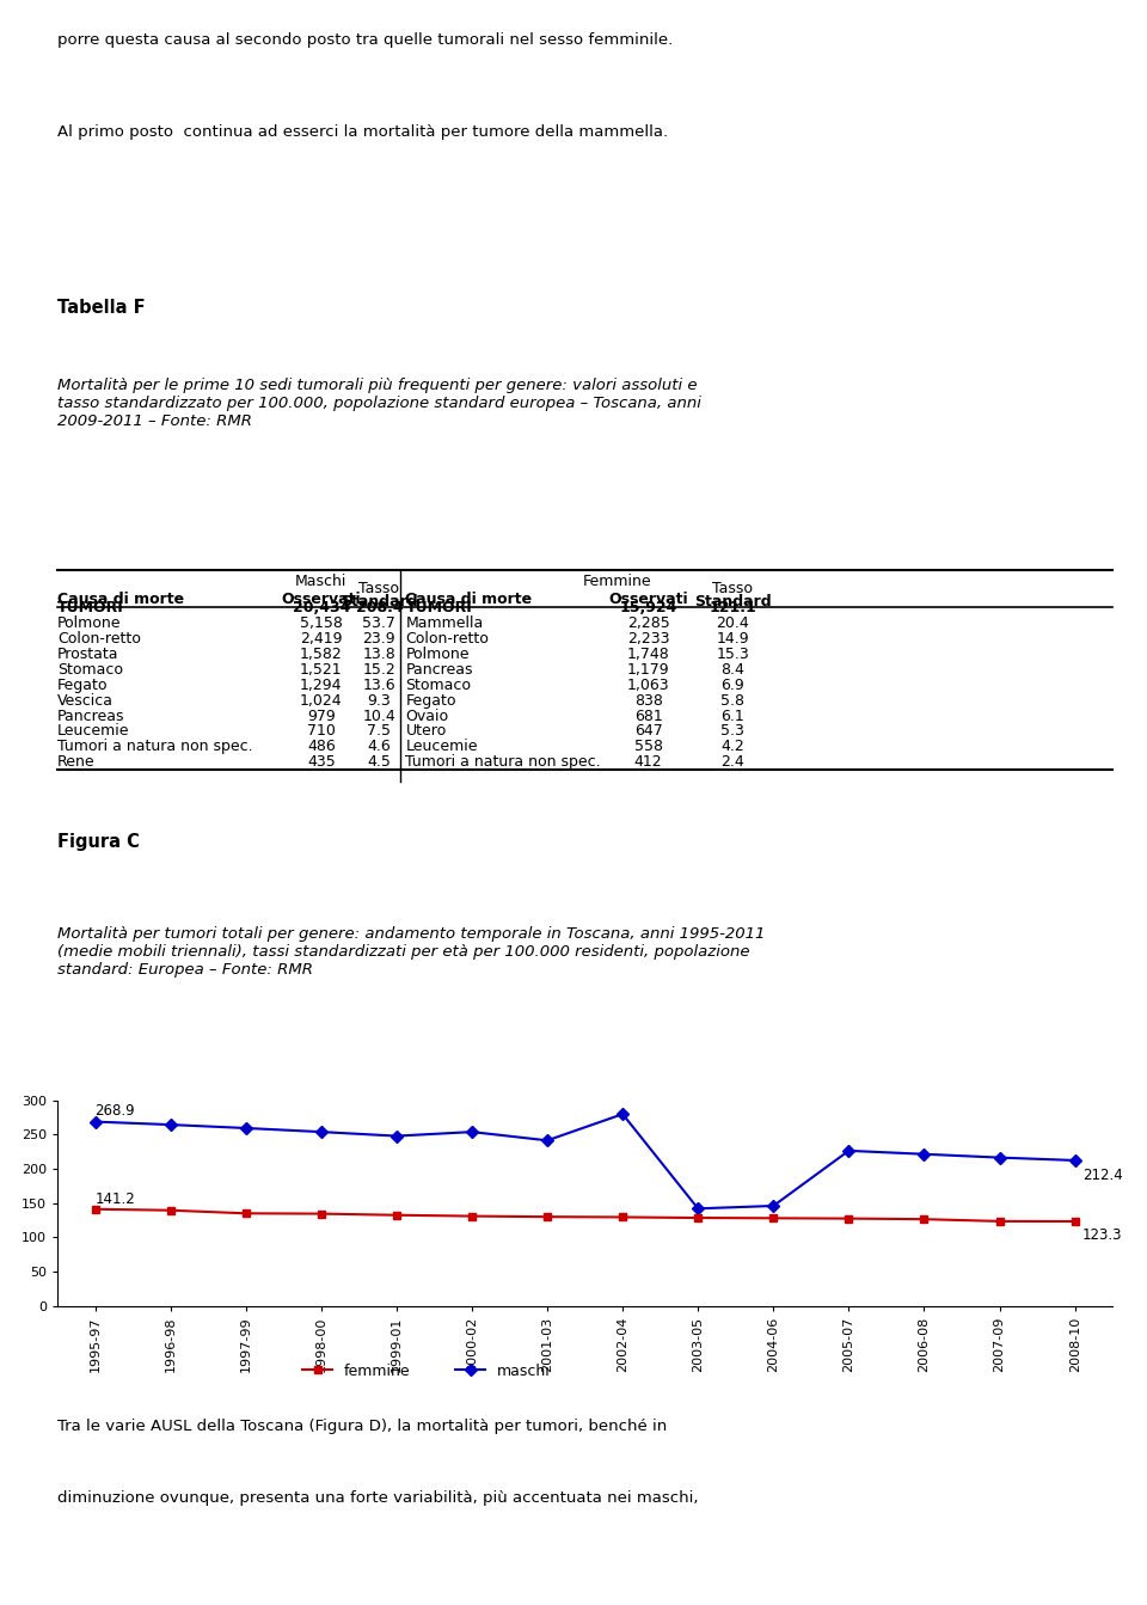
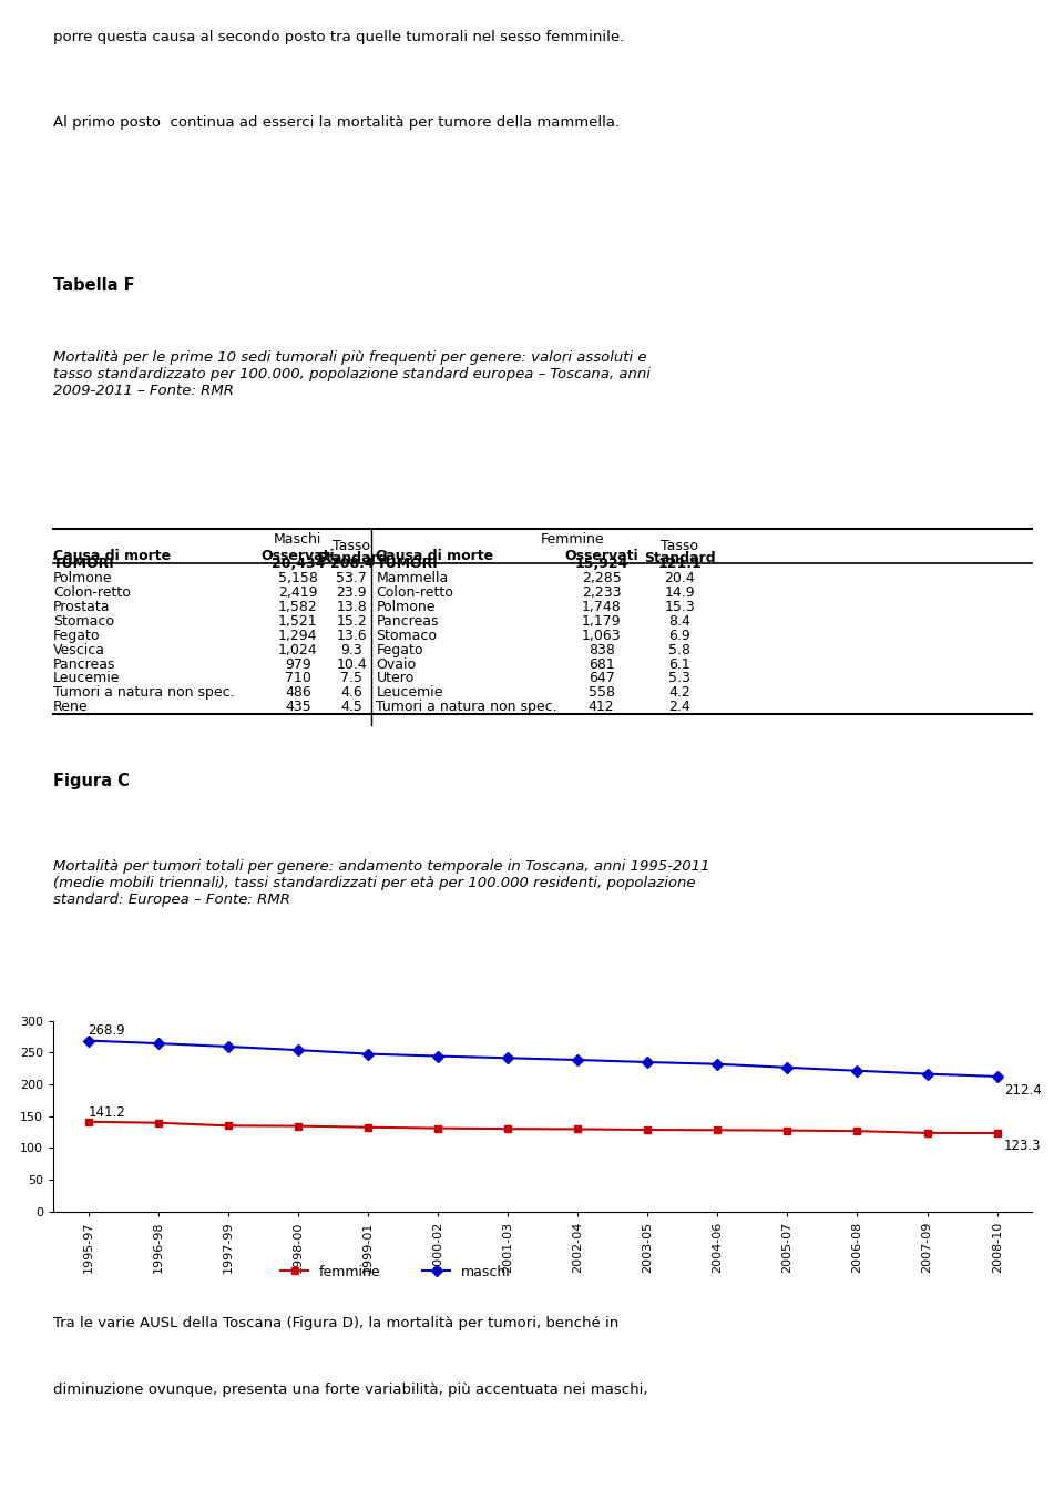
maschi/2000-02: 254 -> 244
maschi/2002-04: 280 -> 238
maschi/2003-05: 142 -> 235
maschi/2004-06: 146 -> 232
